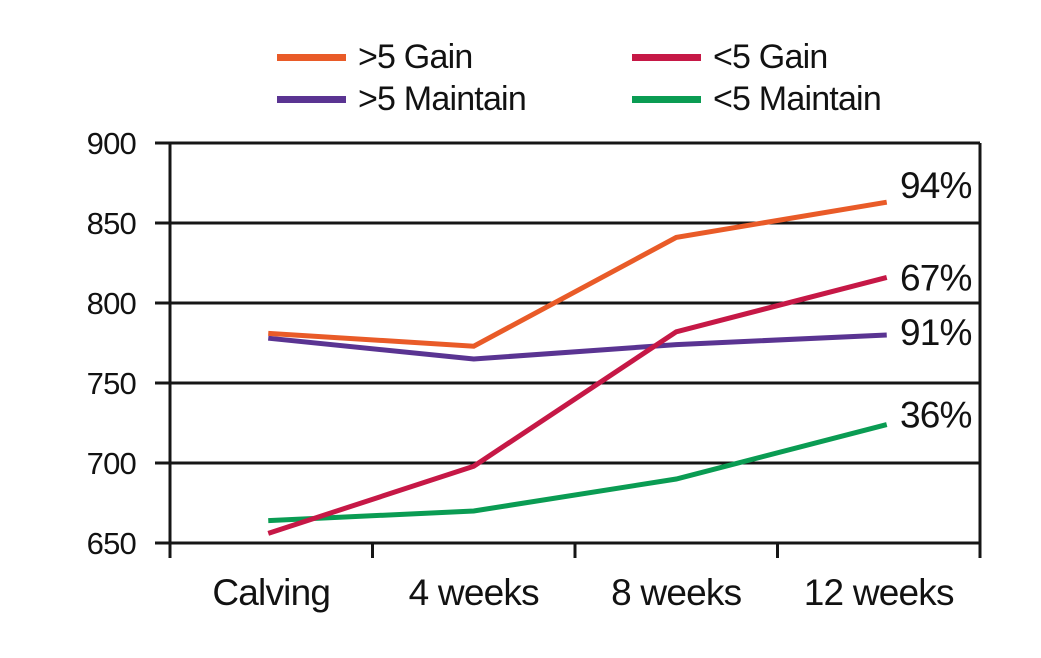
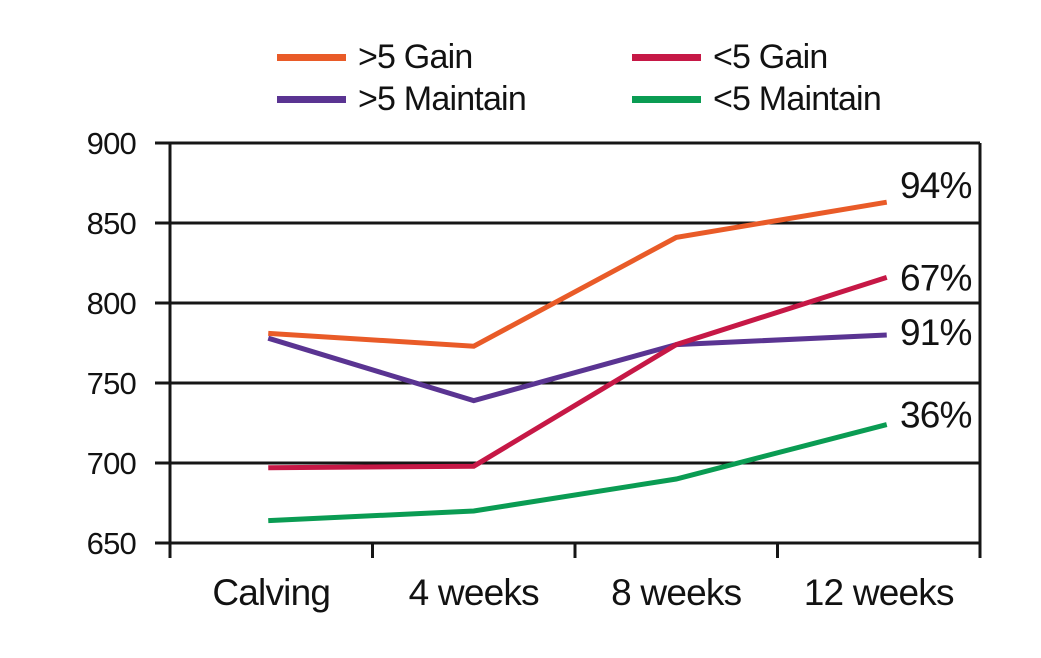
<5 Gain/Calving: 656 -> 697
>5 Maintain/4 weeks: 765 -> 739
<5 Gain/8 weeks: 782 -> 774
